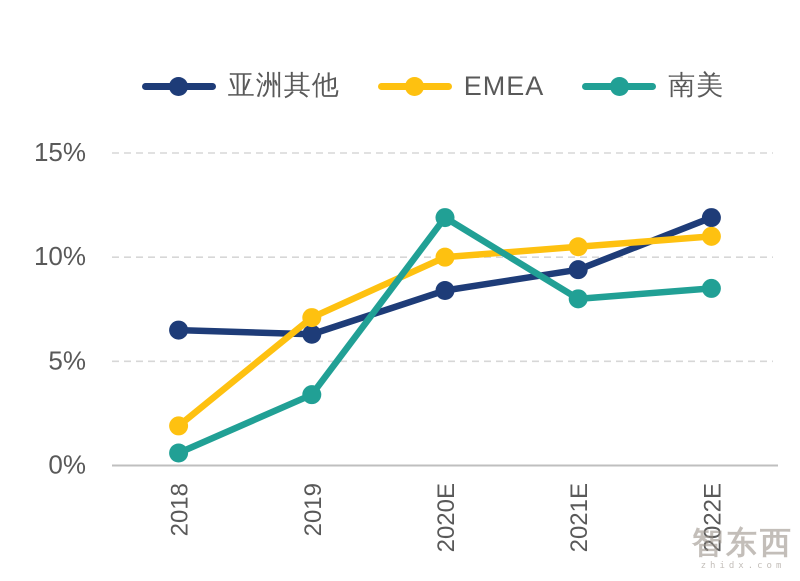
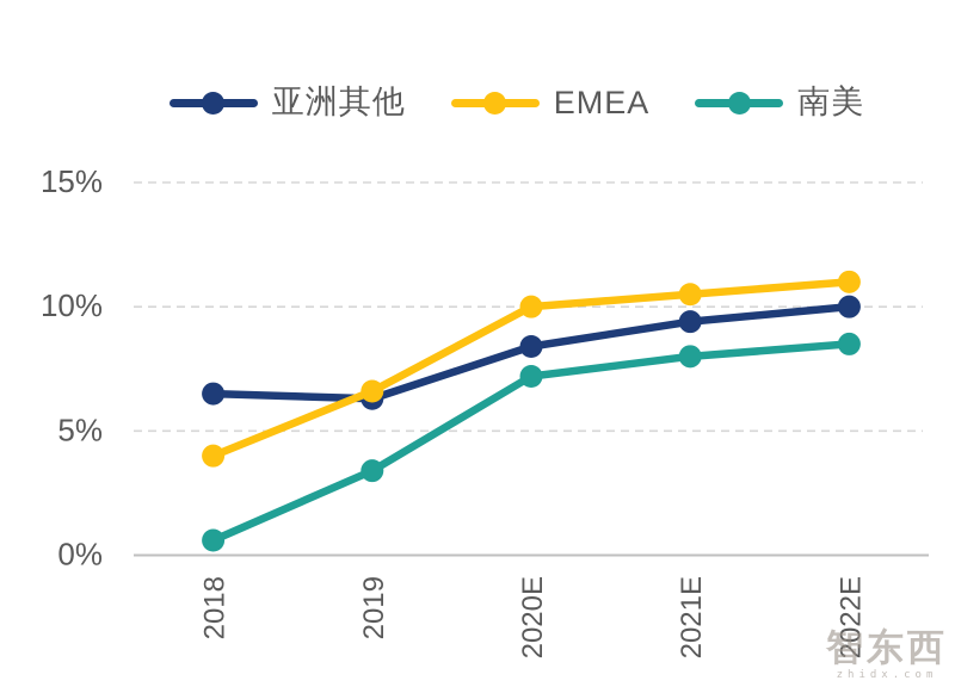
EMEA/2018: 1.9% -> 4.0%
EMEA/2019: 7.1% -> 6.6%
南美/2020E: 11.9% -> 7.2%
亚洲其他/2022E: 11.9% -> 10.0%
